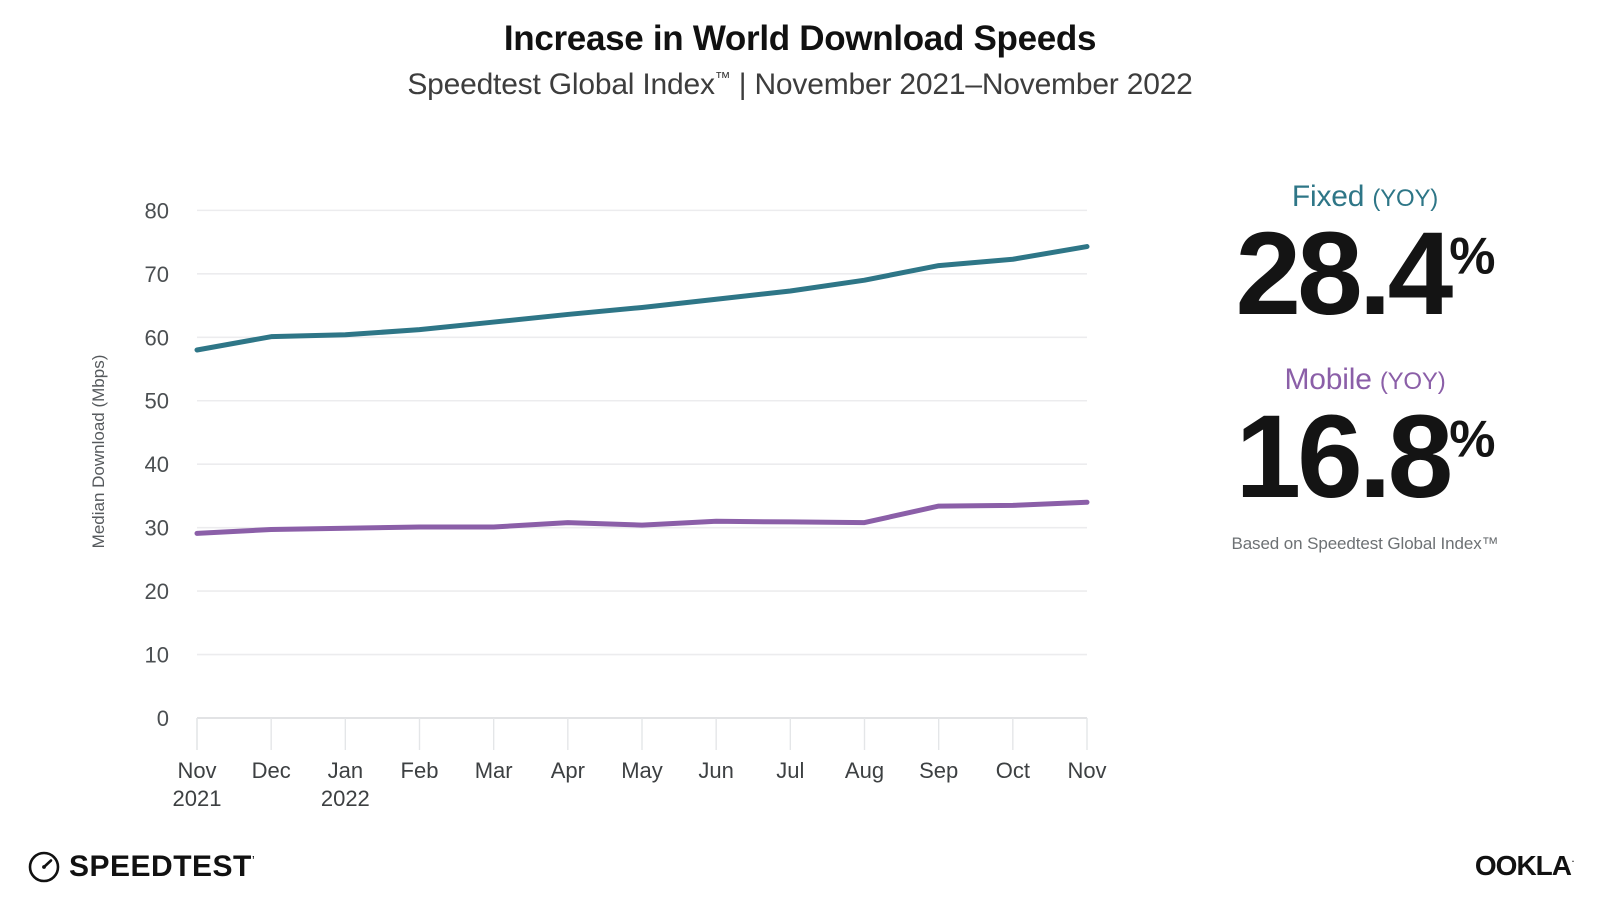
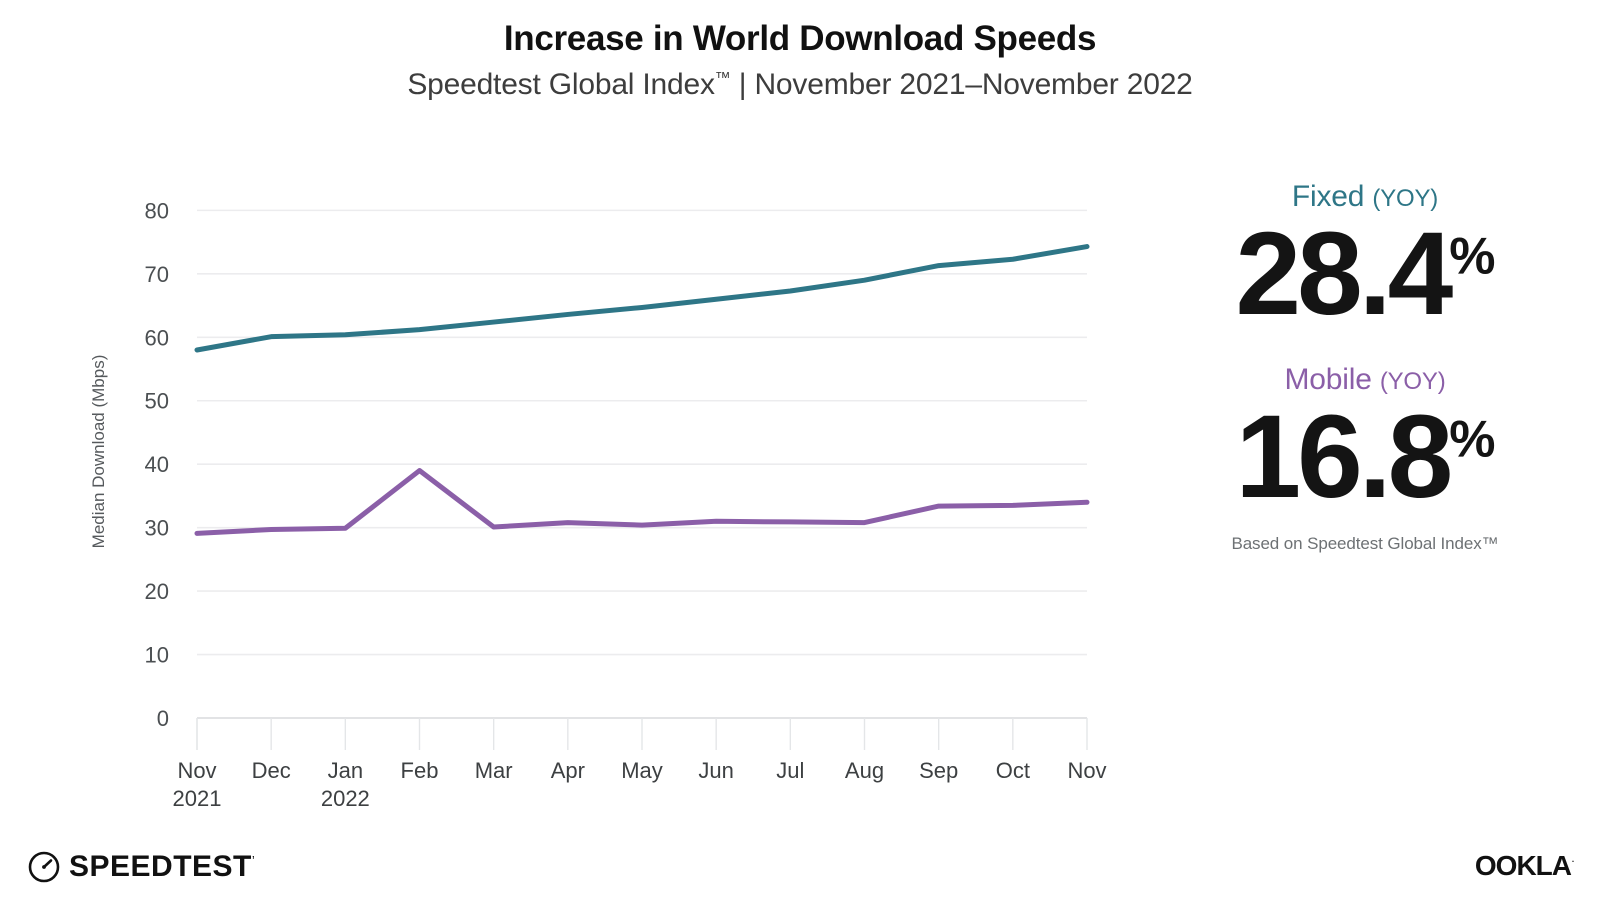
Mobile/Feb: 30 -> 39
